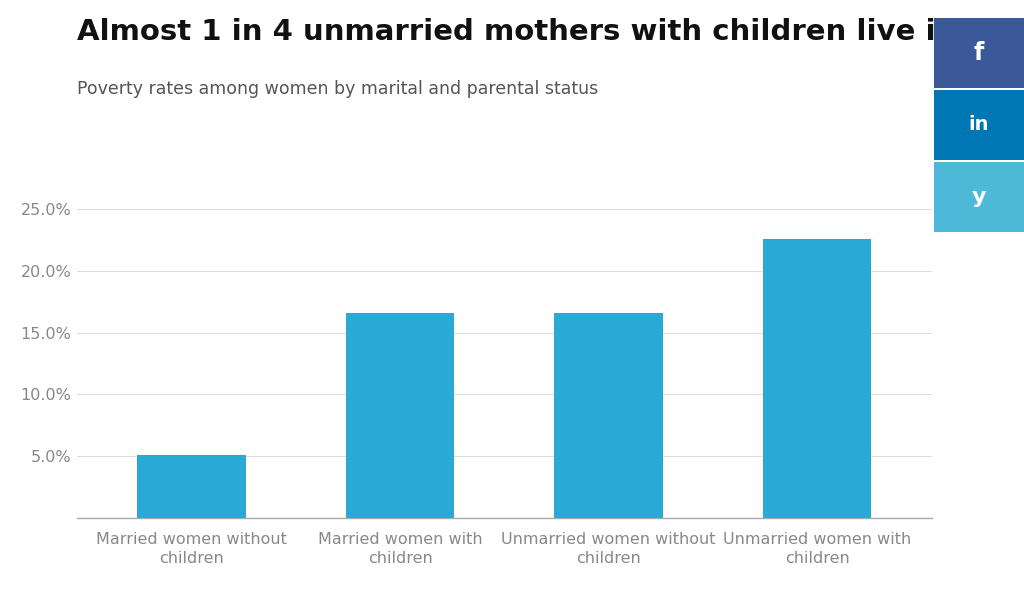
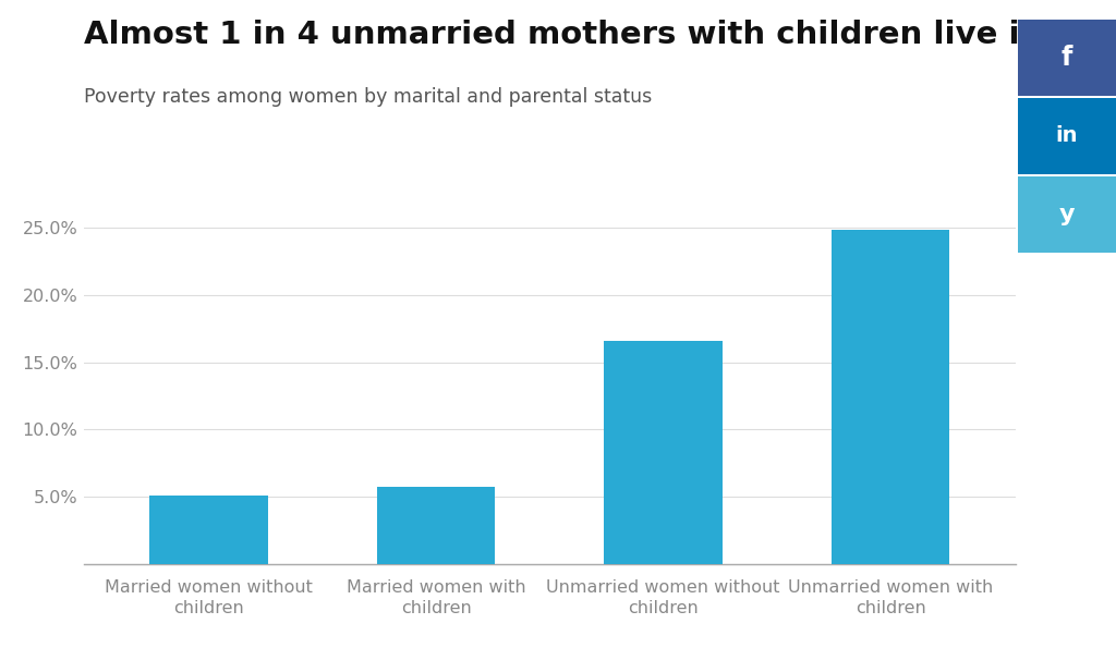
Married women with children: 16.6% -> 5.7%
Unmarried women with children: 22.6% -> 24.9%
